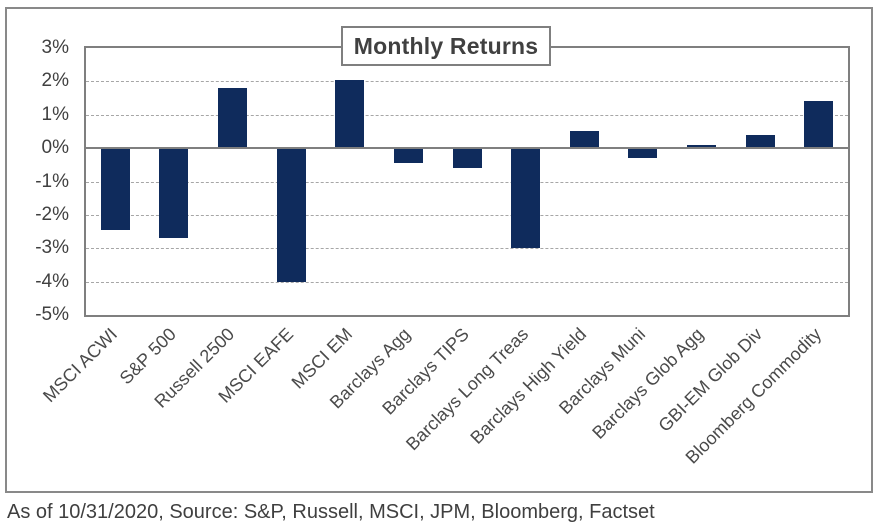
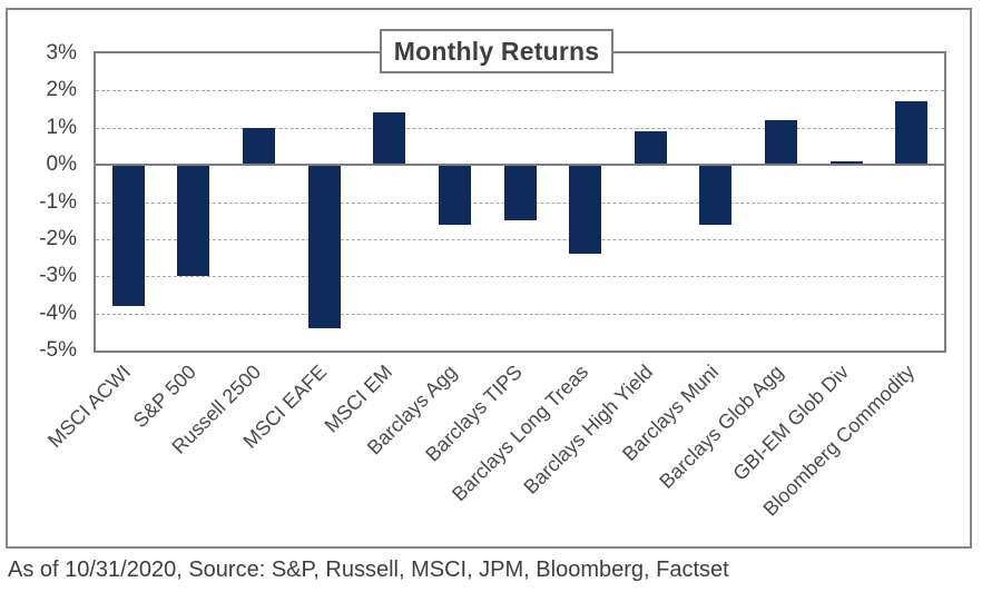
MSCI ACWI: -2.5% -> -3.8%
S&P 500: -2.7% -> -3.0%
Russell 2500: 1.8% -> 1.0%
MSCI EAFE: -4.0% -> -4.4%
MSCI EM: 2.0% -> 1.4%
Barclays Agg: -0.5% -> -1.6%
Barclays TIPS: -0.6% -> -1.5%
Barclays Long Treas: -3.0% -> -2.4%
Barclays High Yield: 0.5% -> 0.9%
Barclays Muni: -0.3% -> -1.6%
Barclays Glob Agg: 0.1% -> 1.2%
GBI-EM Glob Div: 0.4% -> 0.1%
Bloomberg Commodity: 1.4% -> 1.7%
